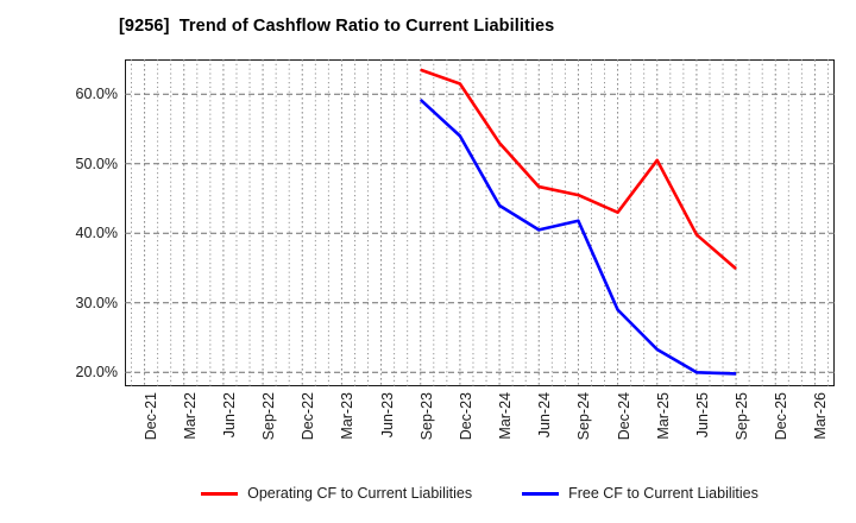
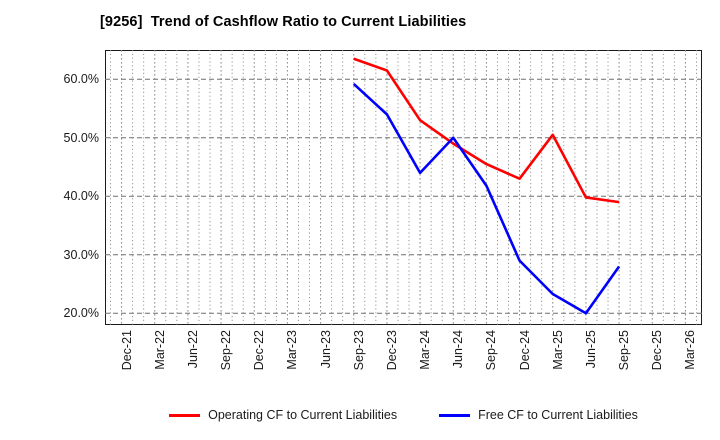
Operating CF to Current Liabilities/Jun-24: 47% -> 49%
Free CF to Current Liabilities/Jun-24: 40% -> 50%
Operating CF to Current Liabilities/Sep-25: 35% -> 39%
Free CF to Current Liabilities/Sep-25: 20% -> 28%
